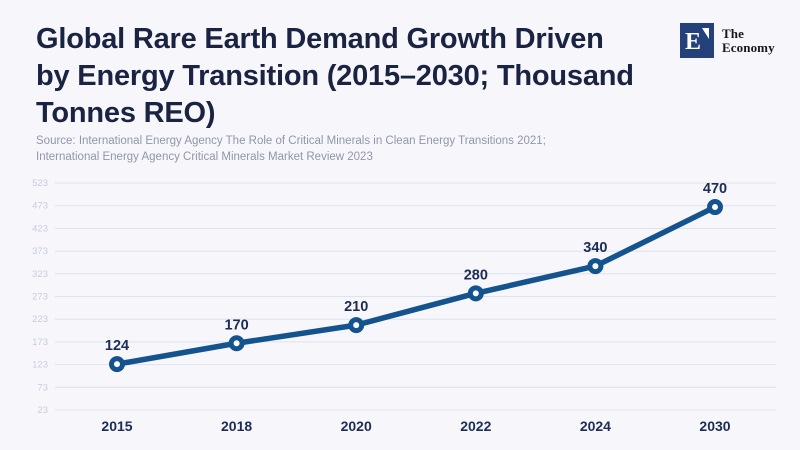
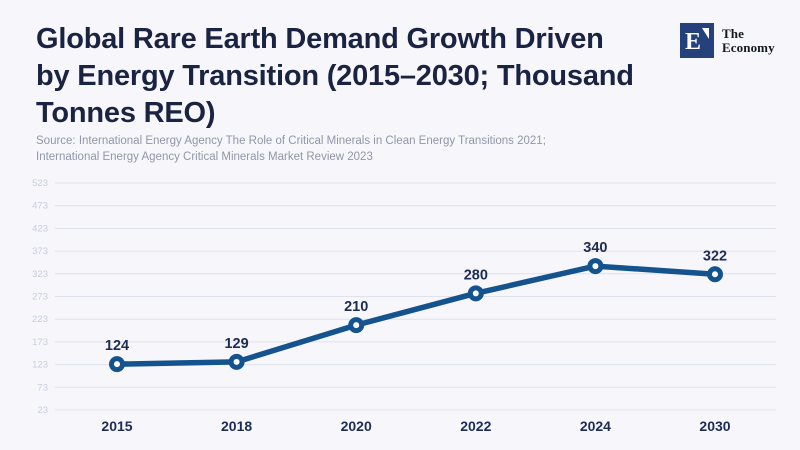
2018: 170 -> 129
2030: 470 -> 322
